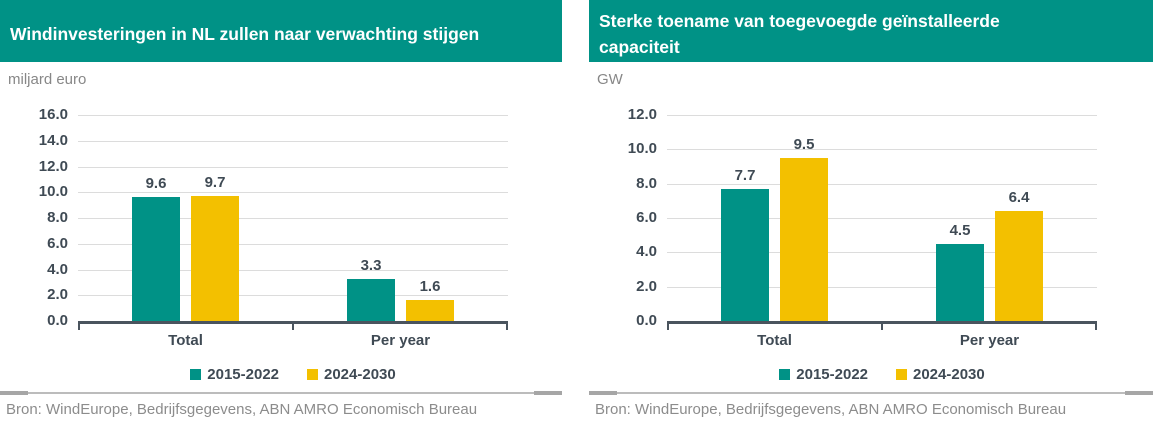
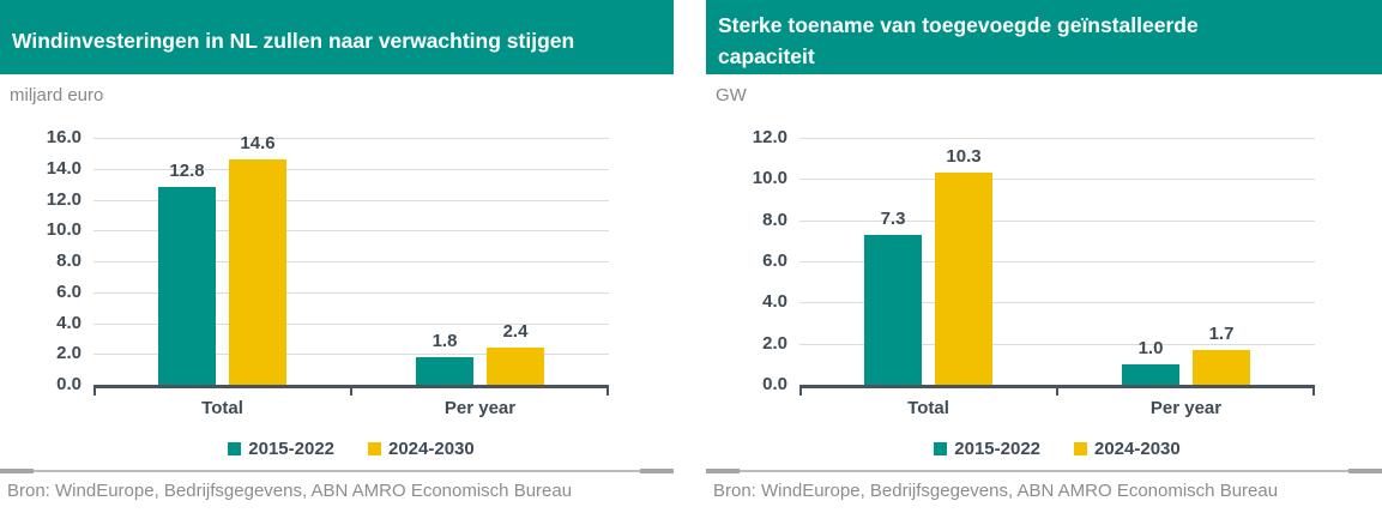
Windinvesteringen in NL zullen naar verwachting stijgen/2015-2022/Total: 9.6 -> 12.8
Windinvesteringen in NL zullen naar verwachting stijgen/2024-2030/Total: 9.7 -> 14.6
Windinvesteringen in NL zullen naar verwachting stijgen/2015-2022/Per year: 3.3 -> 1.8
Windinvesteringen in NL zullen naar verwachting stijgen/2024-2030/Per year: 1.6 -> 2.4
Sterke toename van toegevoegde geïnstalleerde capaciteit/2015-2022/Total: 7.7 -> 7.3
Sterke toename van toegevoegde geïnstalleerde capaciteit/2024-2030/Total: 9.5 -> 10.3
Sterke toename van toegevoegde geïnstalleerde capaciteit/2015-2022/Per year: 4.5 -> 1.0
Sterke toename van toegevoegde geïnstalleerde capaciteit/2024-2030/Per year: 6.4 -> 1.7
